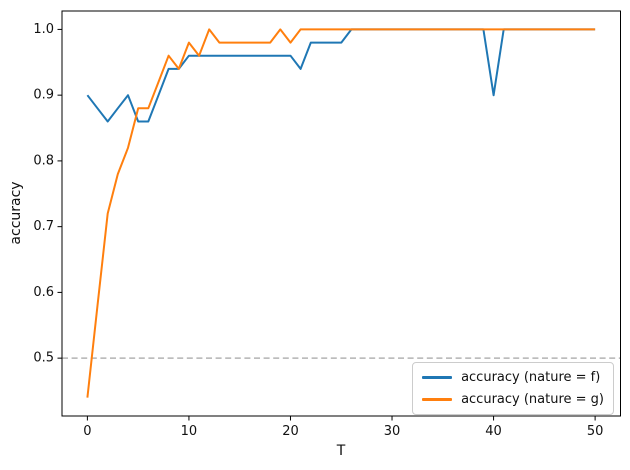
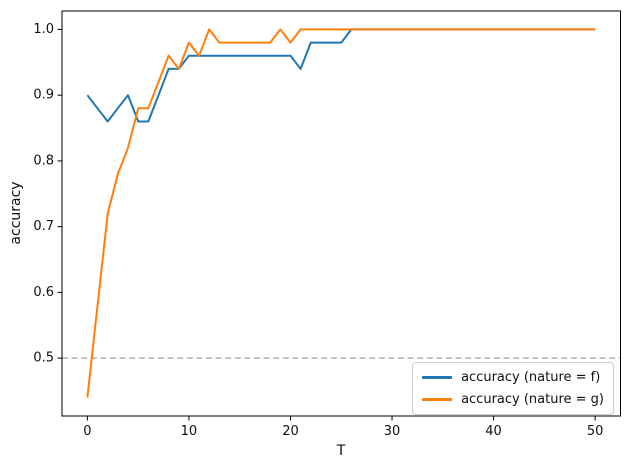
accuracy (nature = f)/40: 0.90 -> 1.00
